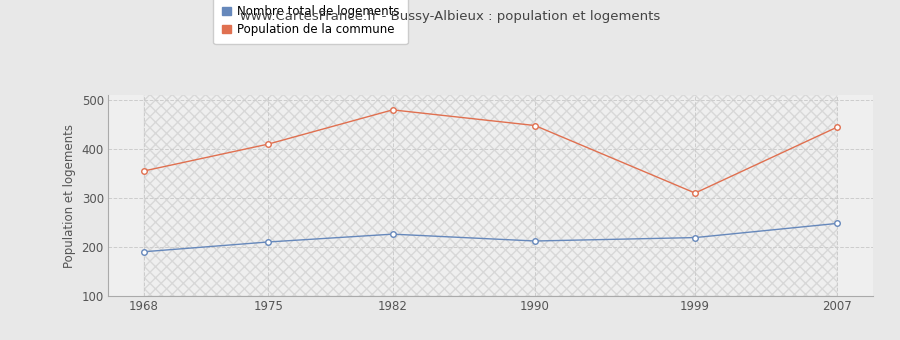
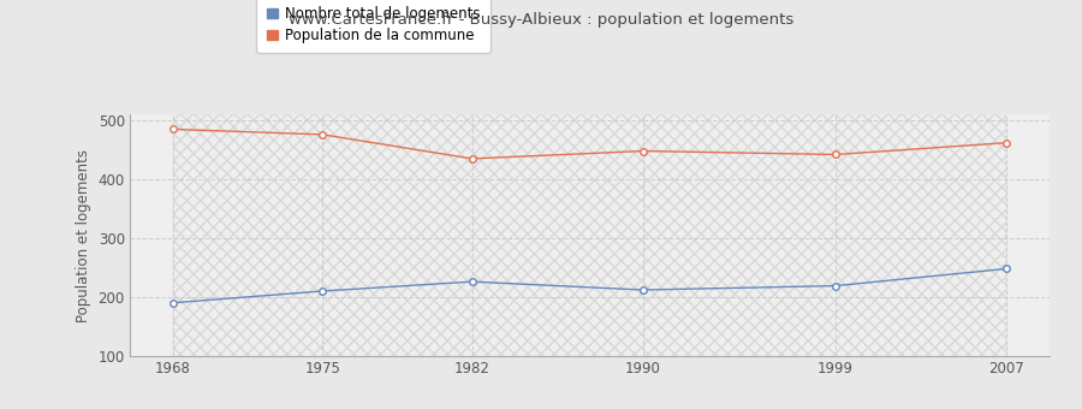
Population de la commune/1968: 355 -> 485
Population de la commune/1975: 410 -> 476
Population de la commune/1982: 480 -> 435
Population de la commune/1999: 310 -> 442
Population de la commune/2007: 445 -> 462
